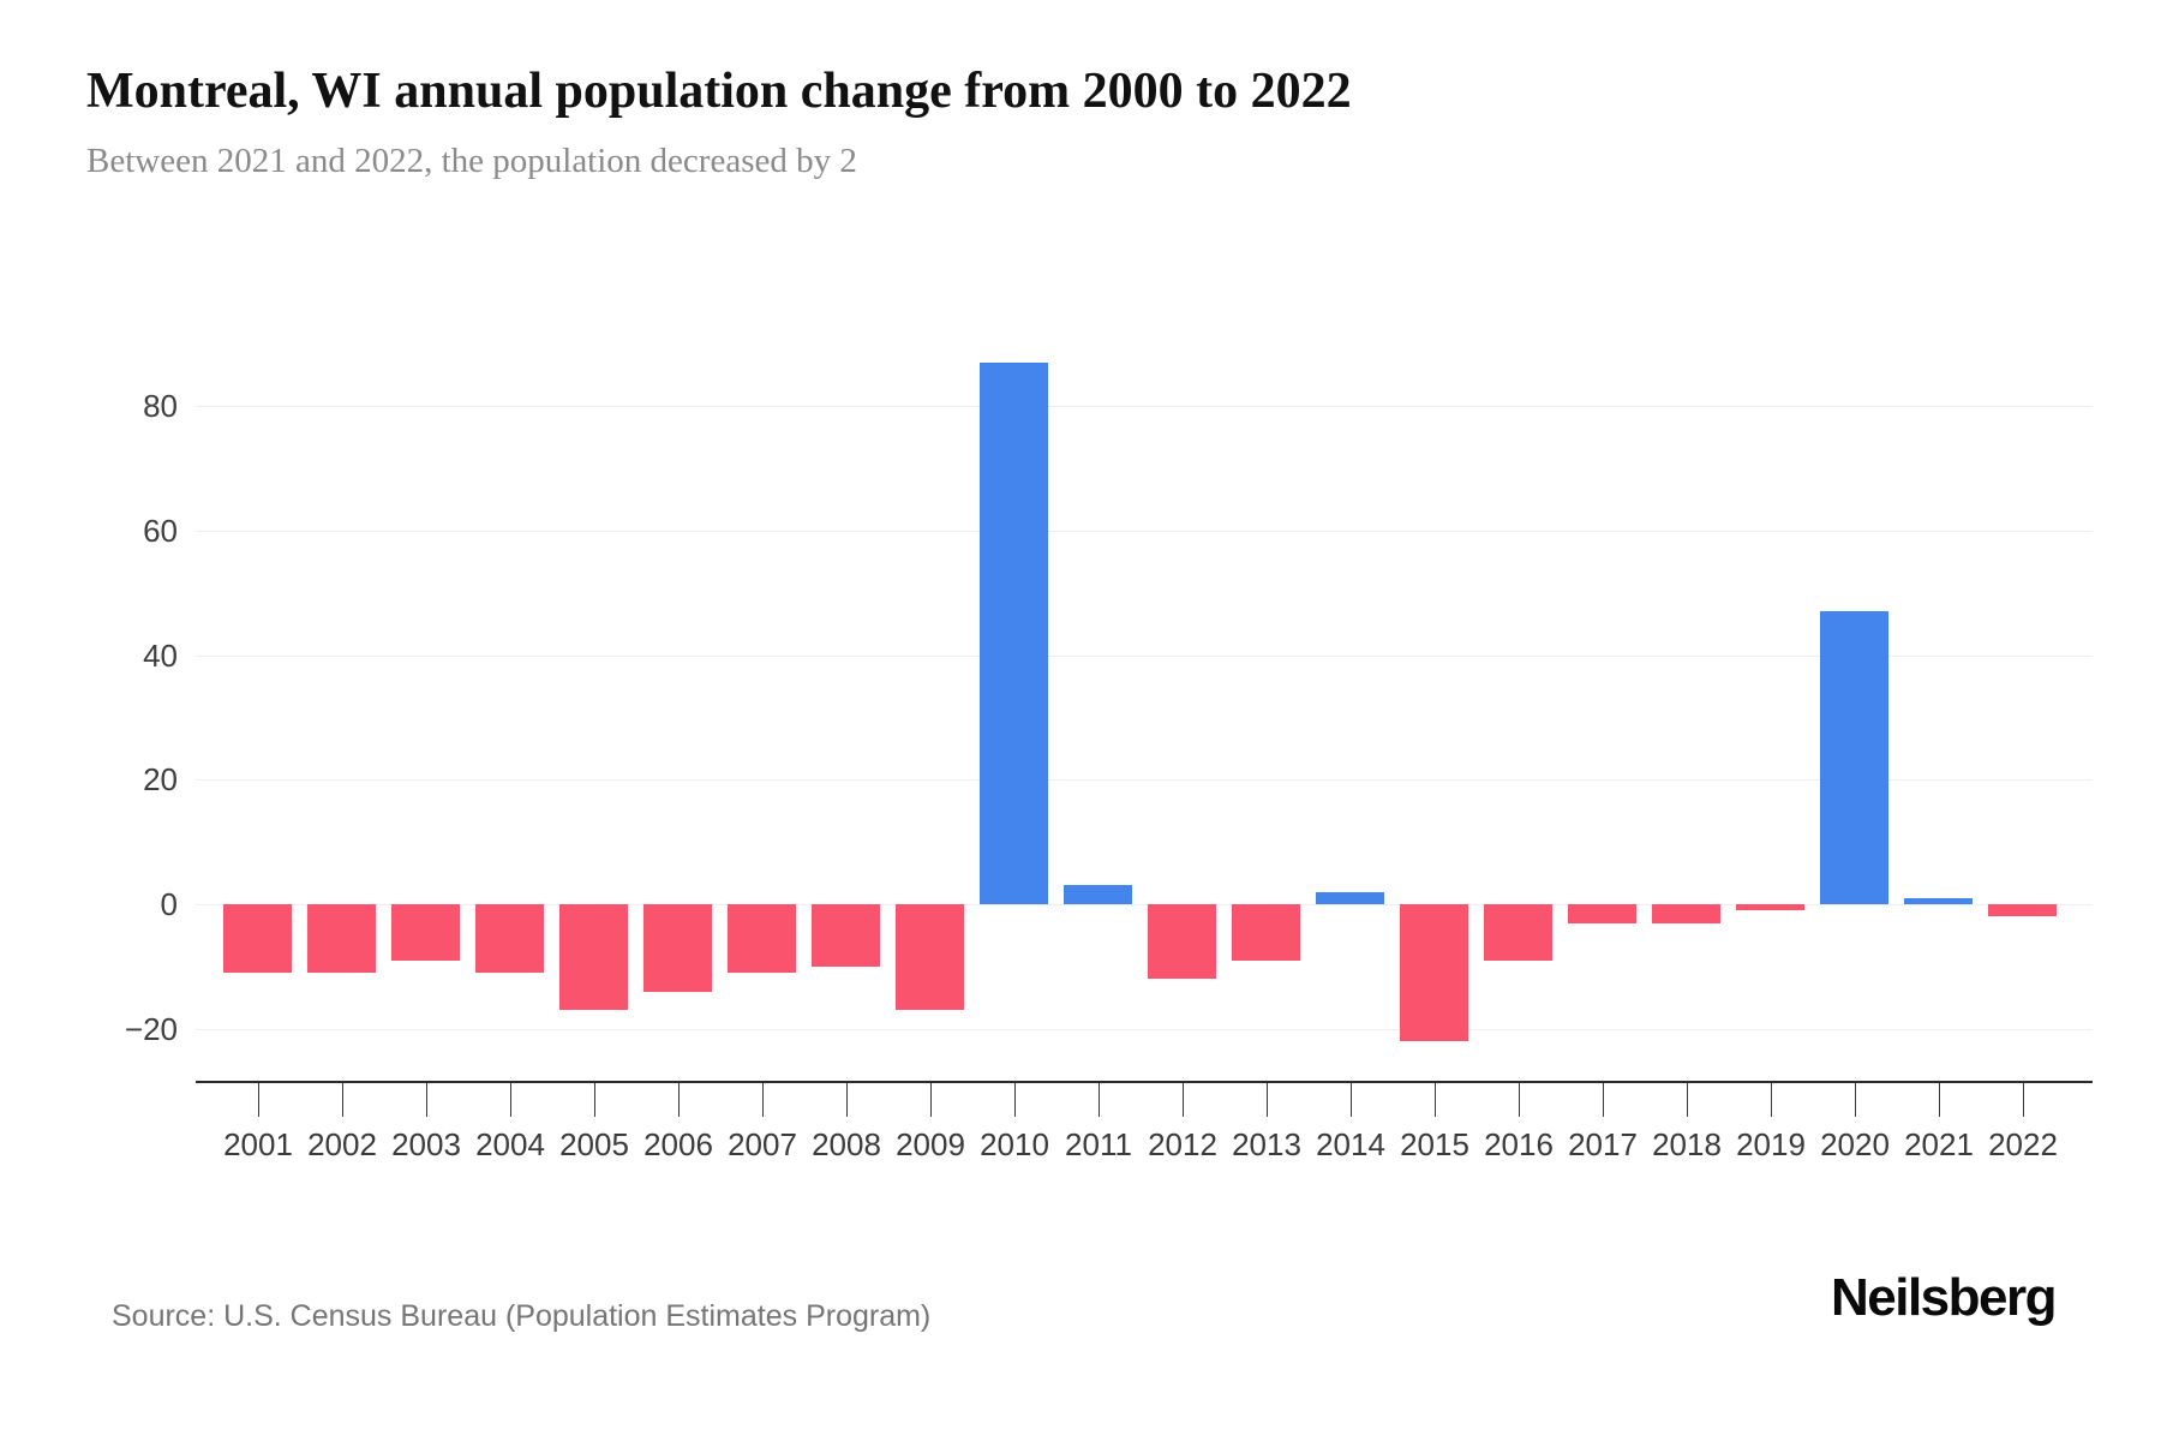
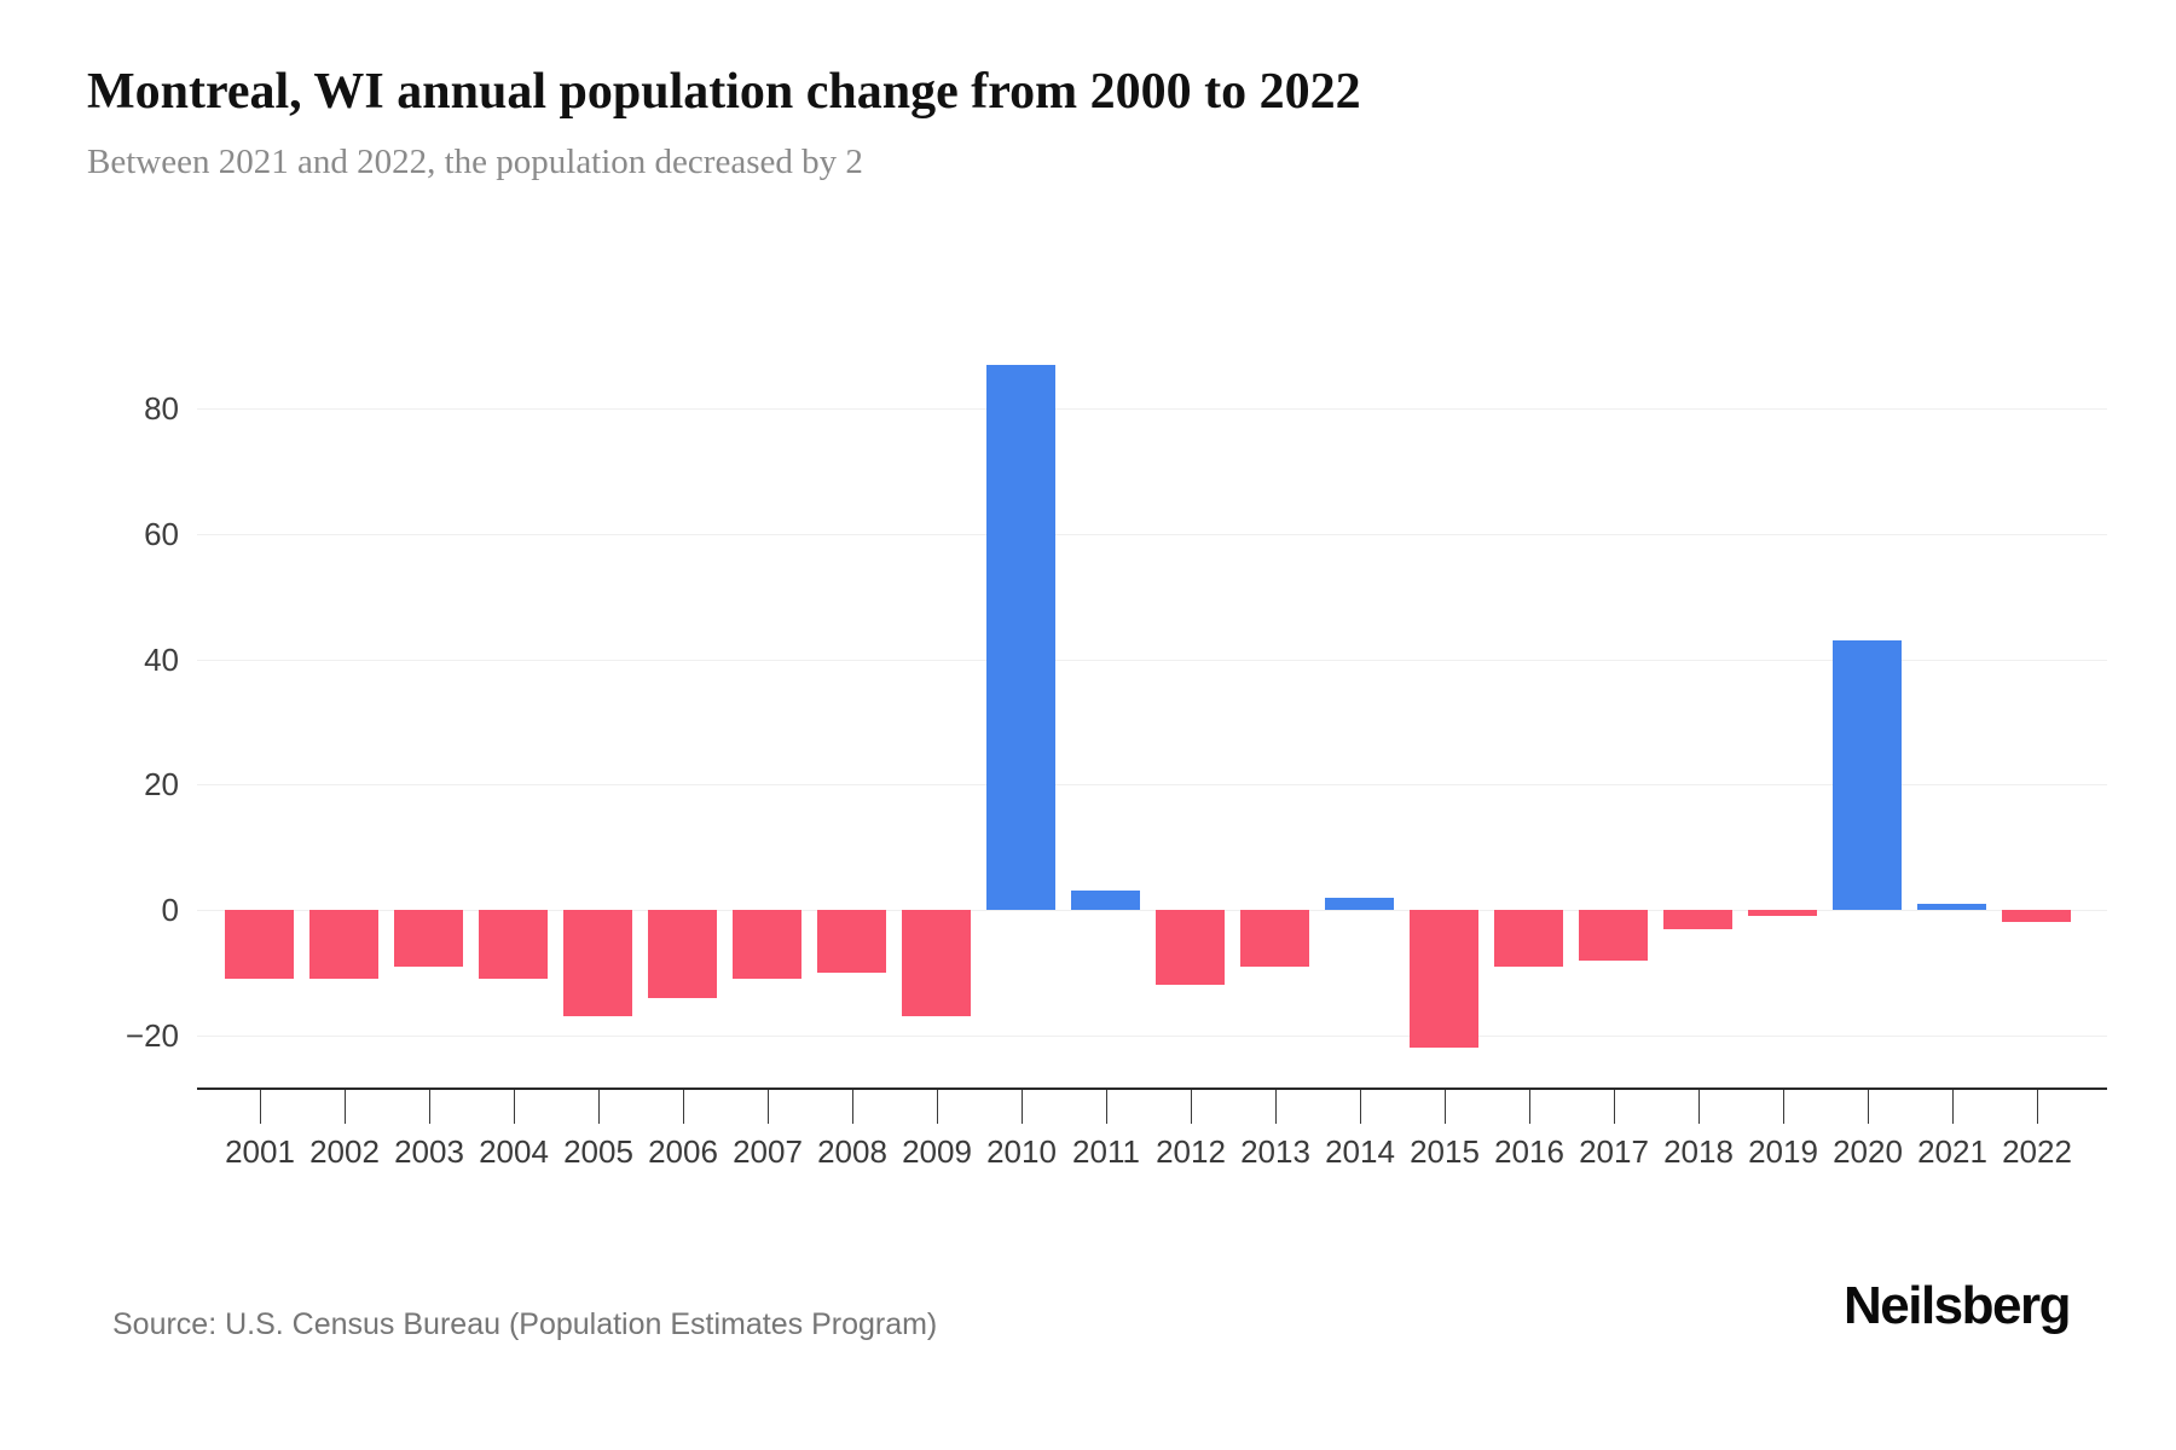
2017: -3 -> -8
2020: 47 -> 43
